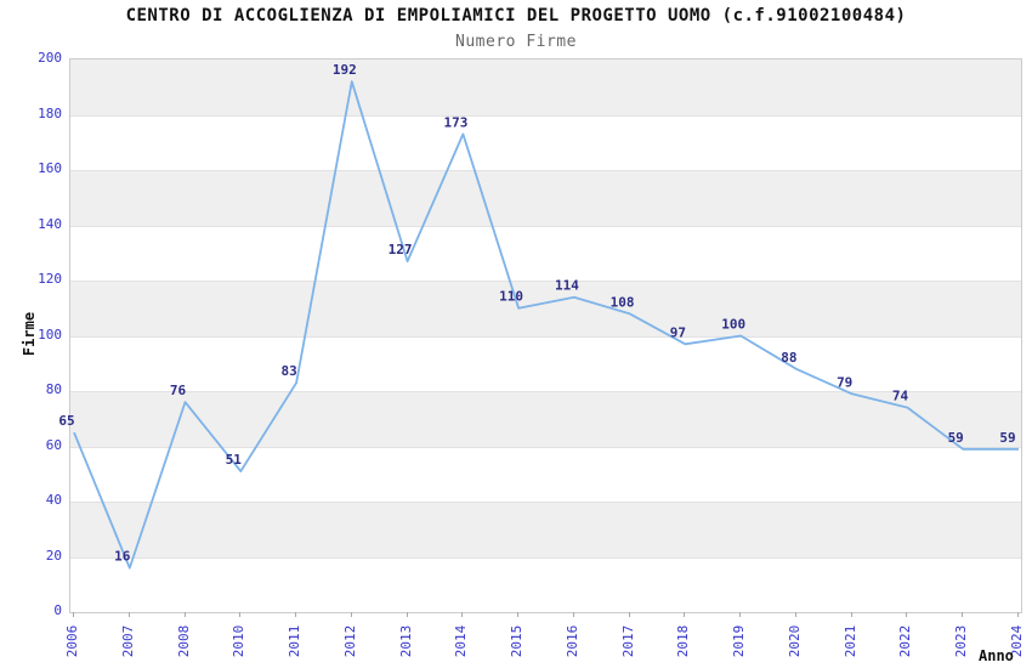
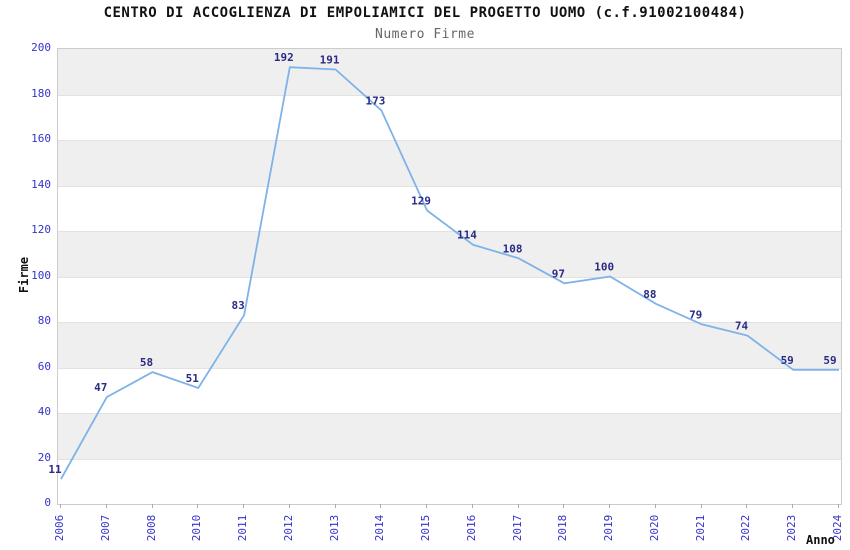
2006: 65 -> 11
2007: 16 -> 47
2008: 76 -> 58
2013: 127 -> 191
2015: 110 -> 129
